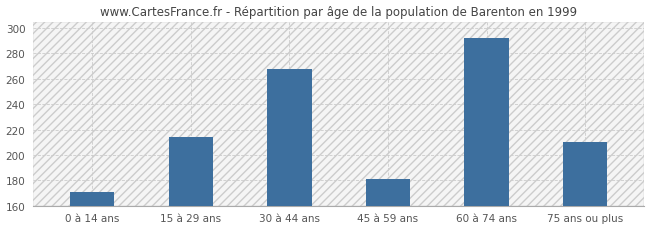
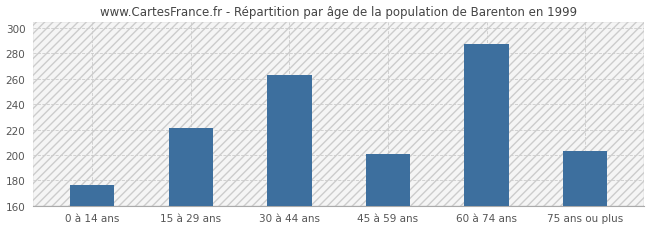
0 à 14 ans: 171 -> 176
15 à 29 ans: 214 -> 221
30 à 44 ans: 268 -> 263
45 à 59 ans: 181 -> 201
60 à 74 ans: 292 -> 287
75 ans ou plus: 210 -> 203
